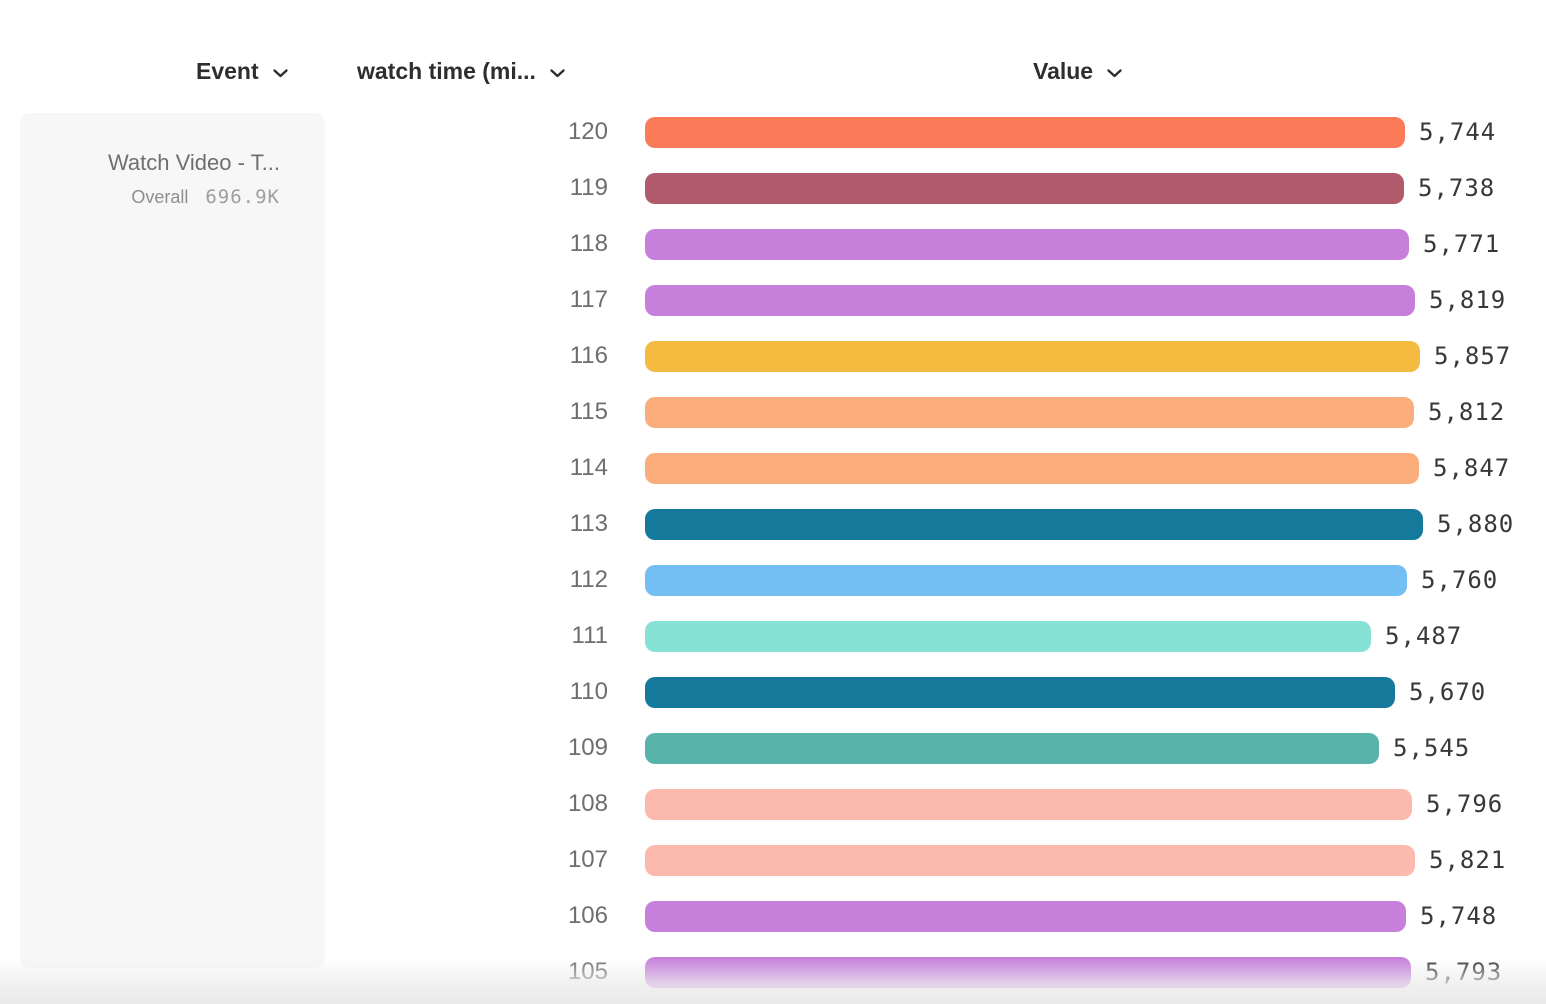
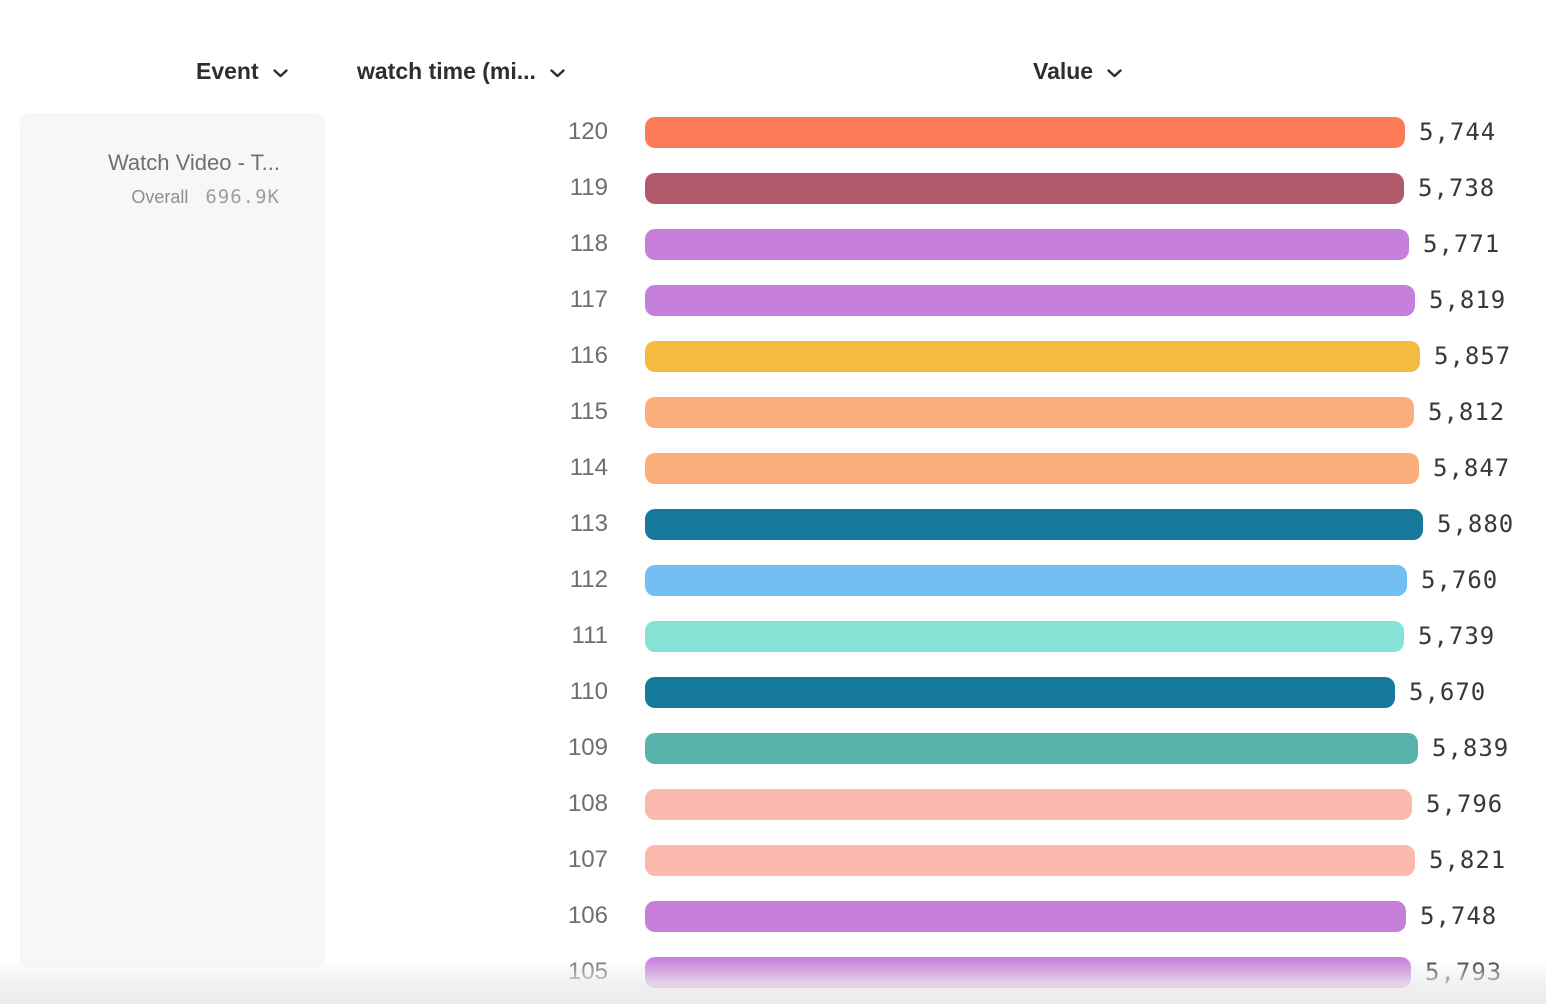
111: 5,487 -> 5,739
109: 5,545 -> 5,839
